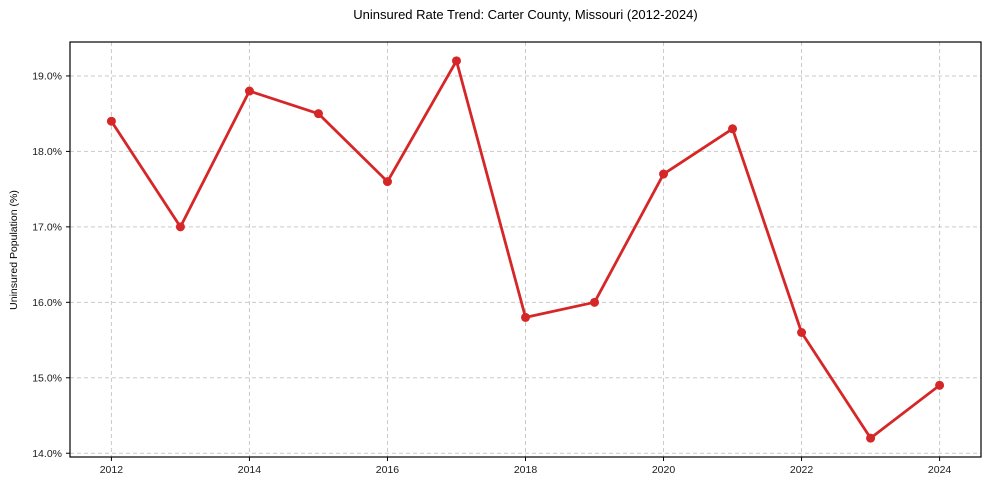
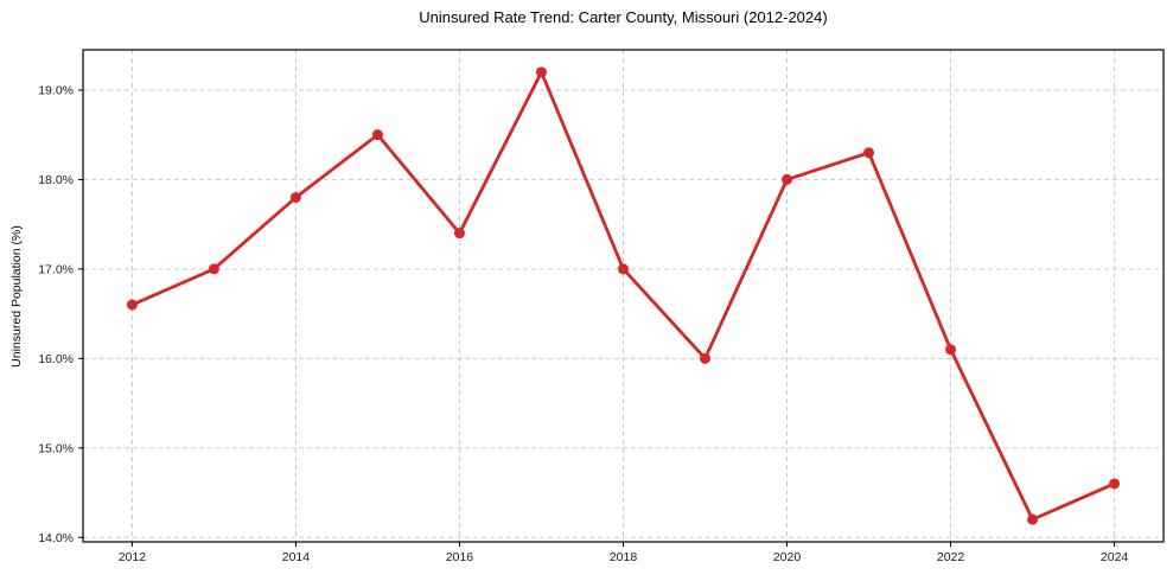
2012: 18.4% -> 16.6%
2014: 18.8% -> 17.8%
2016: 17.6% -> 17.4%
2018: 15.8% -> 17.0%
2020: 17.7% -> 18.0%
2022: 15.6% -> 16.1%
2024: 14.9% -> 14.6%
